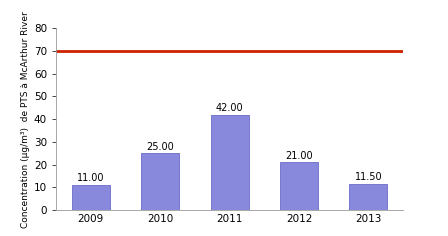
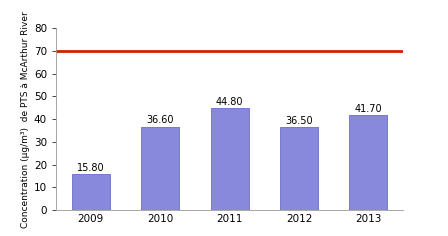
2009: 11.00 -> 15.80
2010: 25.00 -> 36.60
2011: 42.00 -> 44.80
2012: 21.00 -> 36.50
2013: 11.50 -> 41.70
